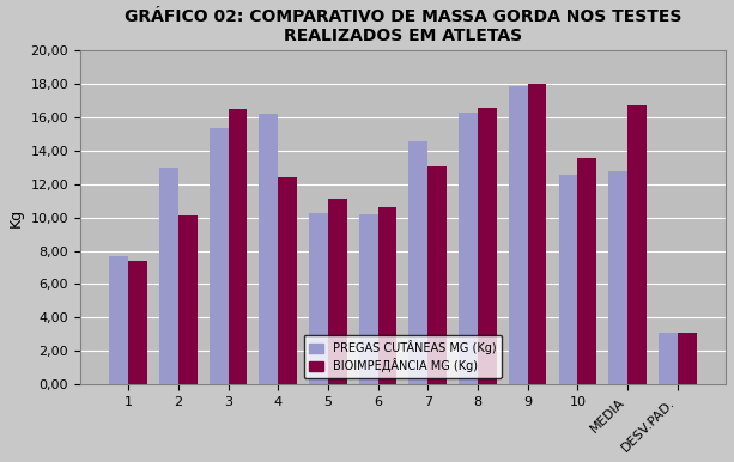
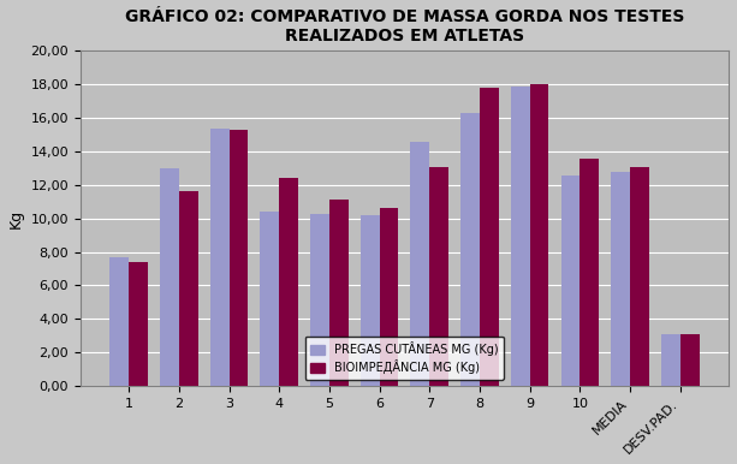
BIOIMPЕДÂNCIA MG (Kg)/2: 10,1 -> 11,6
BIOIMPЕДÂNCIA MG (Kg)/3: 16,5 -> 15,3
PREGAS CUTÂNEAS MG (Kg)/4: 16,2 -> 10,4
BIOIMPЕДÂNCIA MG (Kg)/8: 16,6 -> 17,8
BIOIMPЕДÂNCIA MG (Kg)/MEDIA: 16,7 -> 13,1
